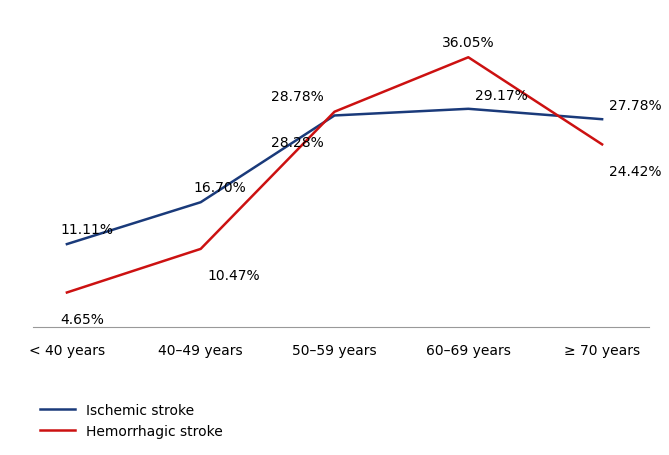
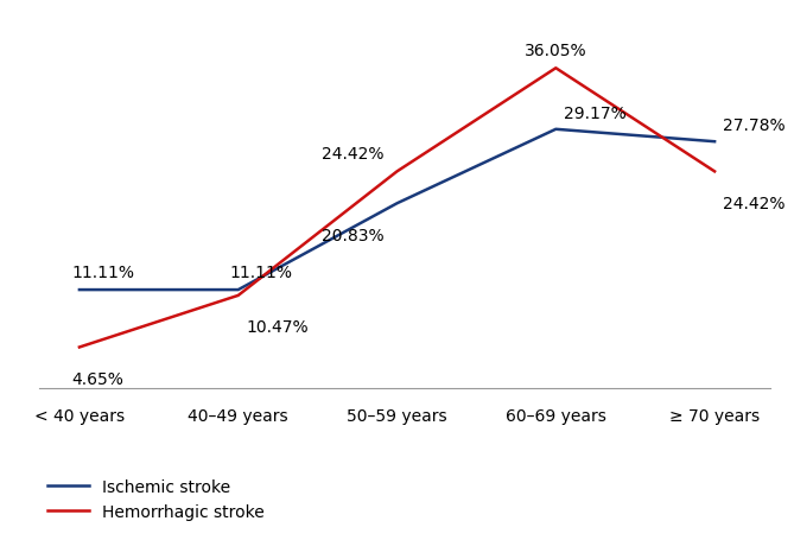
Ischemic stroke/40–49 years: 16.70% -> 11.11%
Ischemic stroke/50–59 years: 28.28% -> 20.83%
Hemorrhagic stroke/50–59 years: 28.78% -> 24.42%
